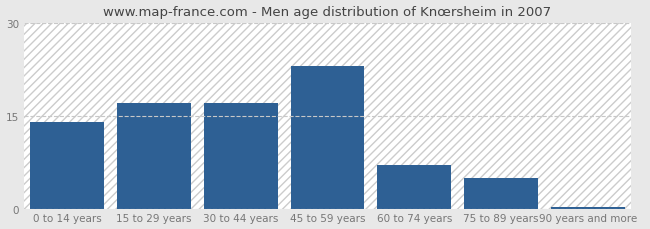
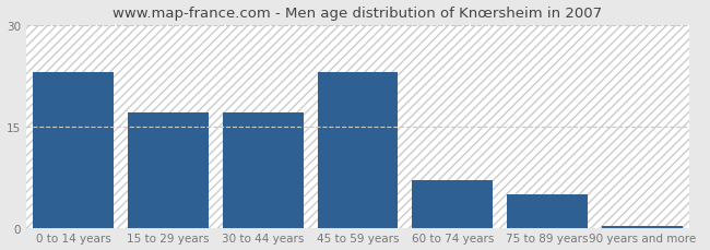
0 to 14 years: 14.0 -> 23.0
